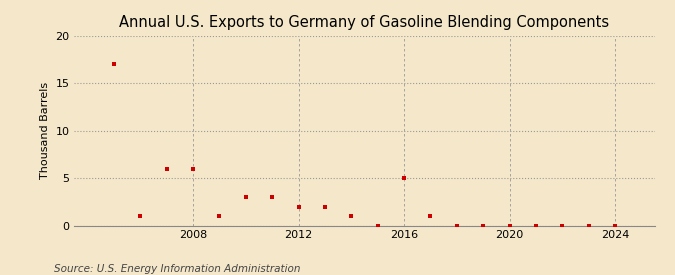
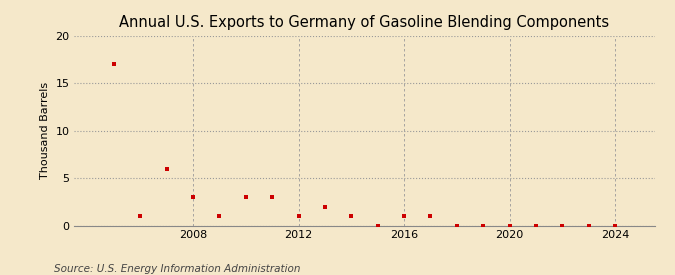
2008: 6 -> 3
2012: 2 -> 1
2016: 5 -> 1
